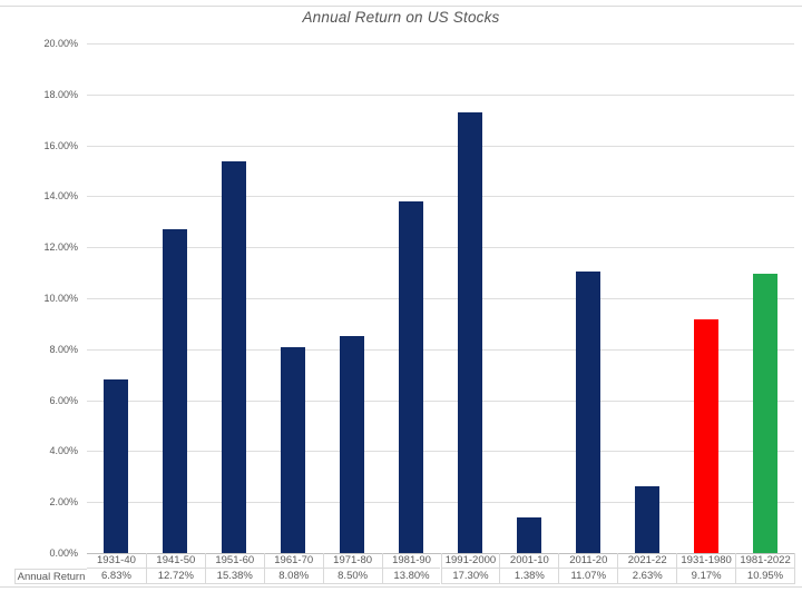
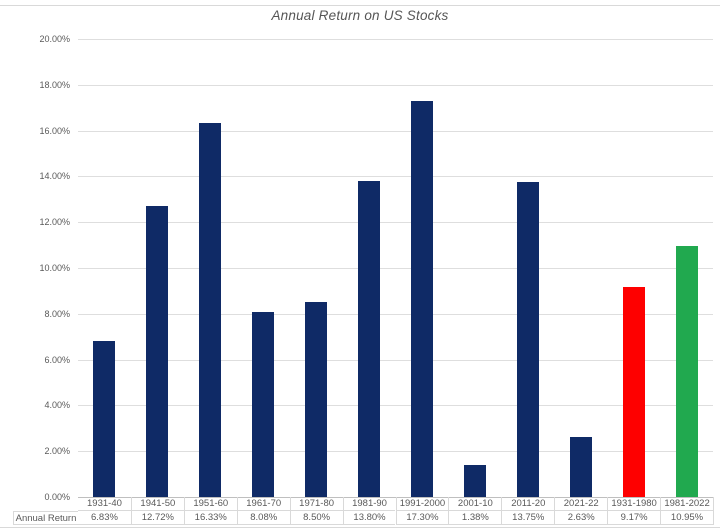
1951-60: 15.38% -> 16.33%
2011-20: 11.07% -> 13.75%
